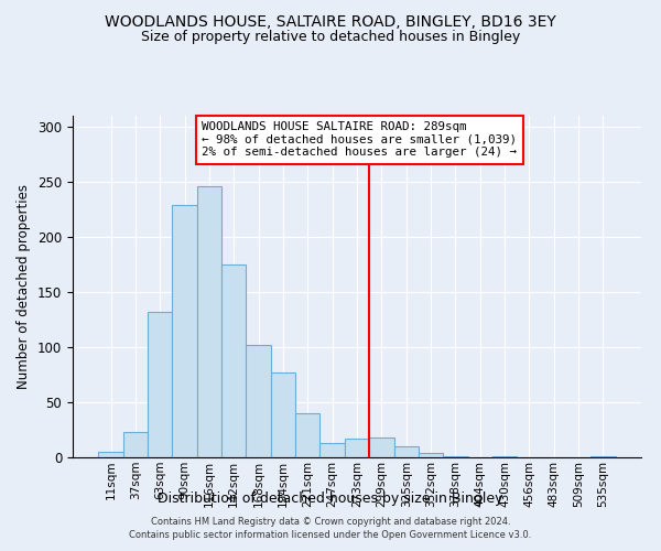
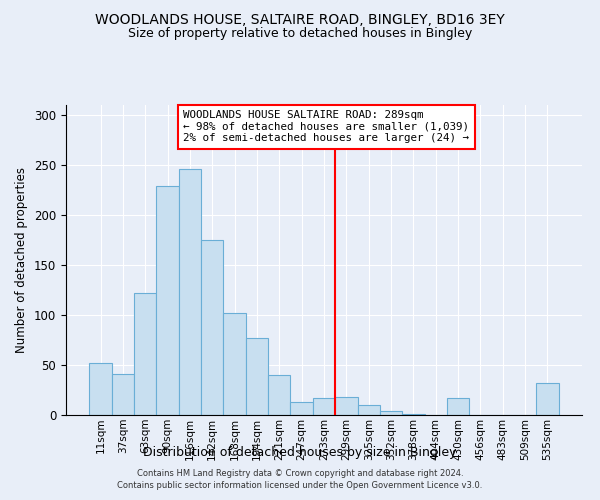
11sqm: 5 -> 52
37sqm: 23 -> 41
63sqm: 132 -> 122
430sqm: 1 -> 17
535sqm: 1 -> 32
